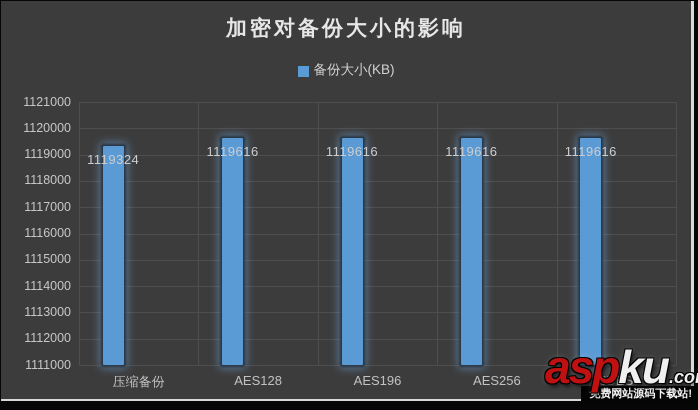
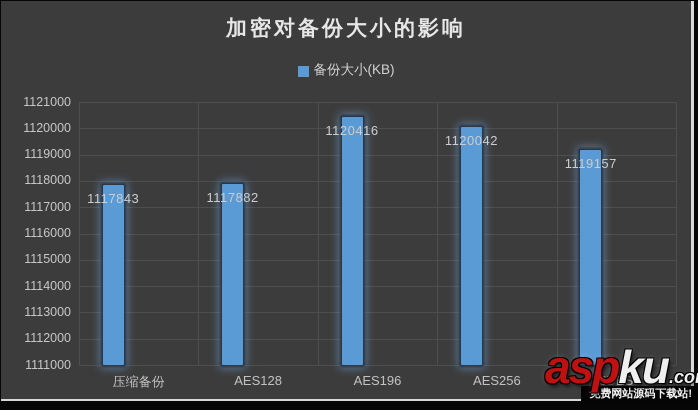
压缩备份: 1119324 -> 1117843
AES128: 1119616 -> 1117882
AES196: 1119616 -> 1120416
AES256: 1119616 -> 1120042
3DES: 1119616 -> 1119157
